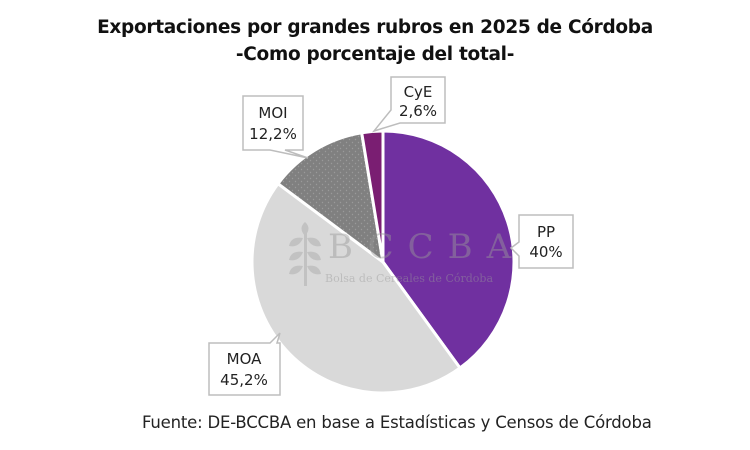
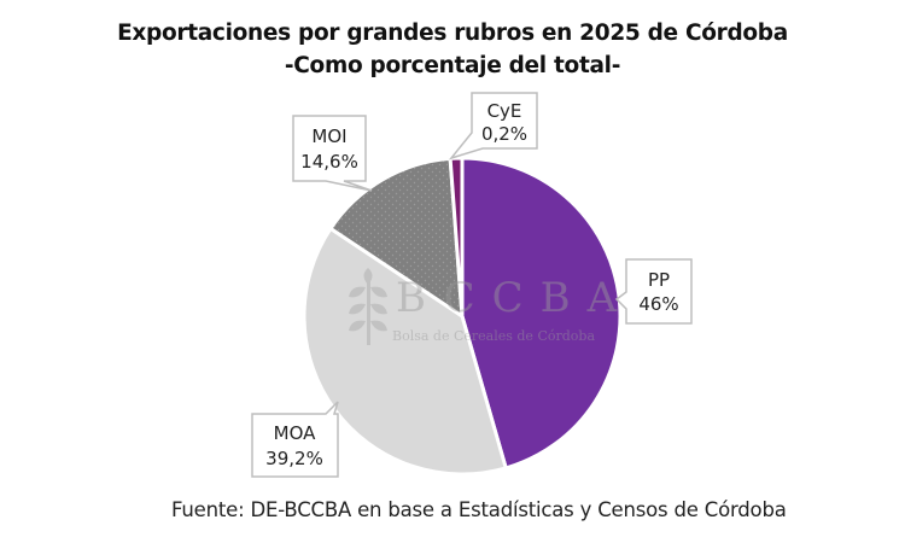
PP: 40% -> 46%
MOA: 45,2% -> 39,2%
MOI: 12,2% -> 14,6%
CyE: 2,6% -> 0,2%
